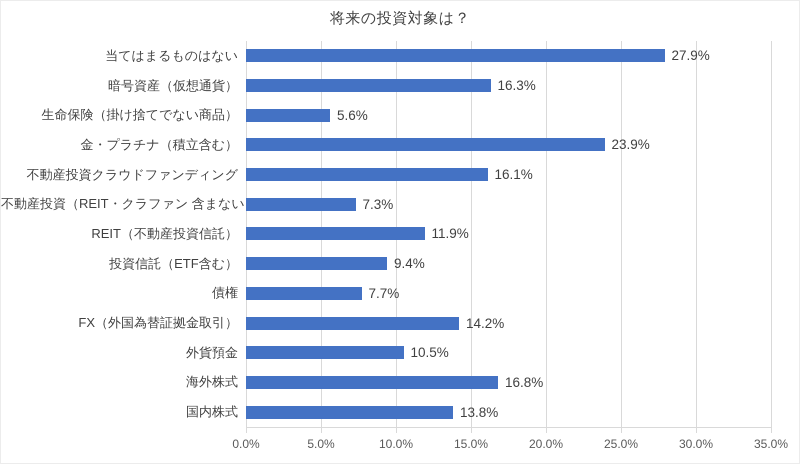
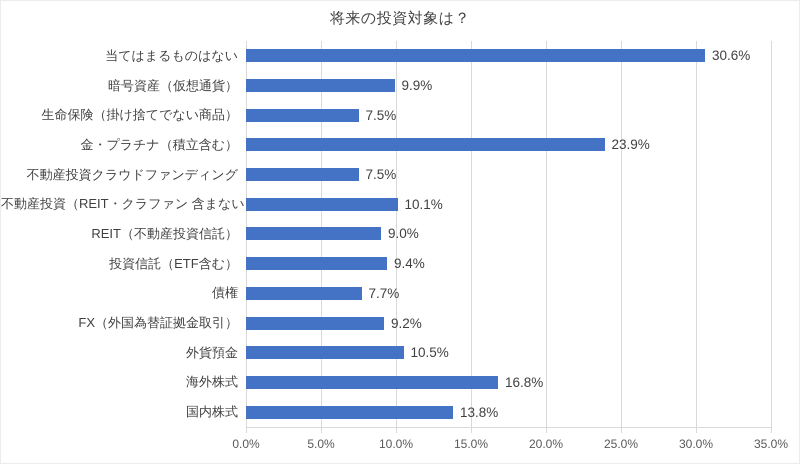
当てはまるものはない: 27.9% -> 30.6%
暗号資産（仮想通貨）: 16.3% -> 9.9%
生命保険（掛け捨てでない商品）: 5.6% -> 7.5%
不動産投資クラウドファンディング: 16.1% -> 7.5%
不動産投資（REIT・クラファン 含まない）: 7.3% -> 10.1%
REIT（不動産投資信託）: 11.9% -> 9.0%
FX（外国為替証拠金取引）: 14.2% -> 9.2%
